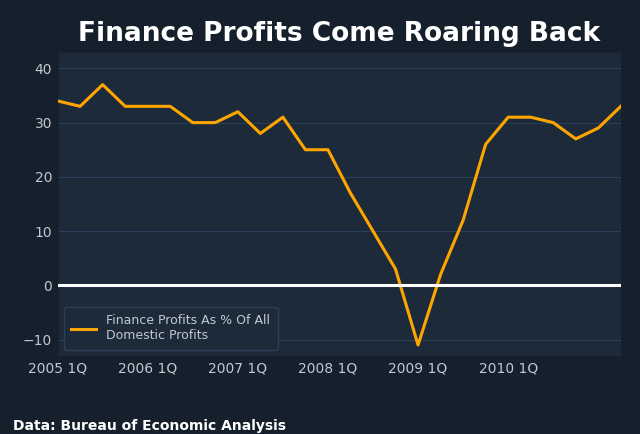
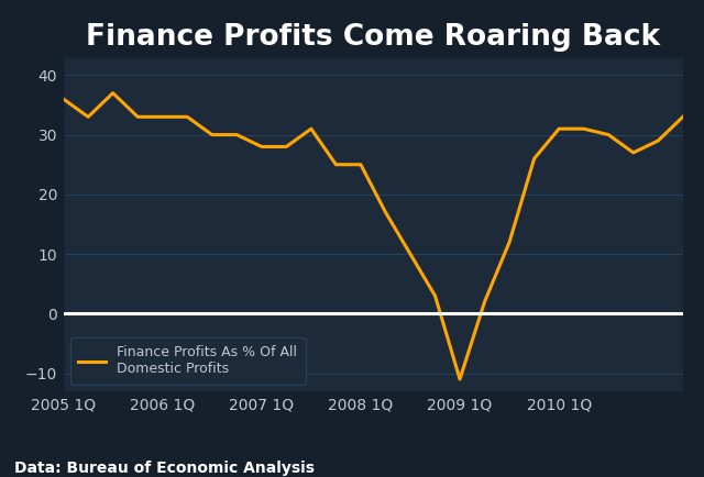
2005 1Q: 34 -> 36
2007 1Q: 32 -> 28
